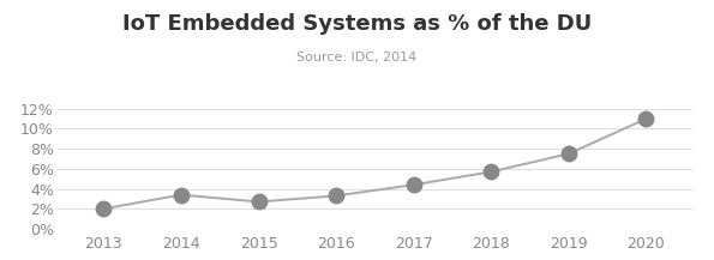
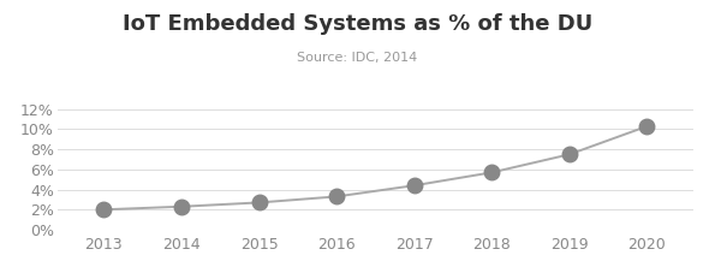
2014: 3.4% -> 2.3%
2020: 11.0% -> 10.3%
